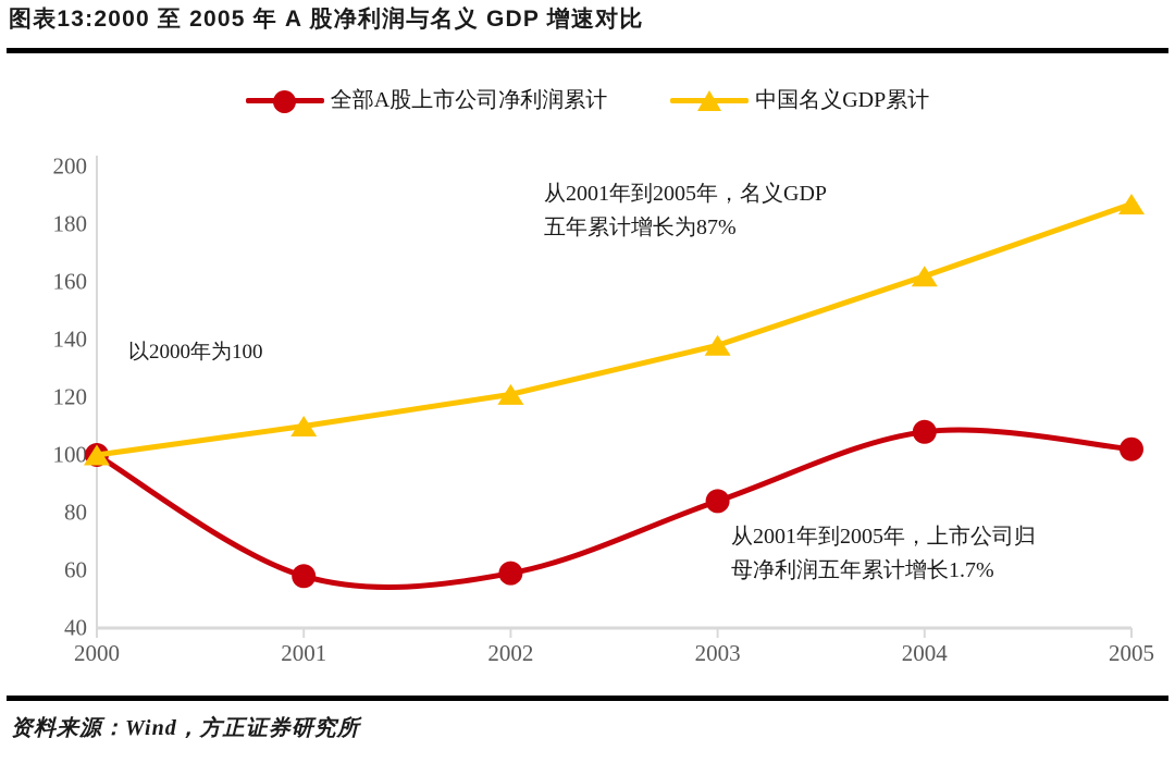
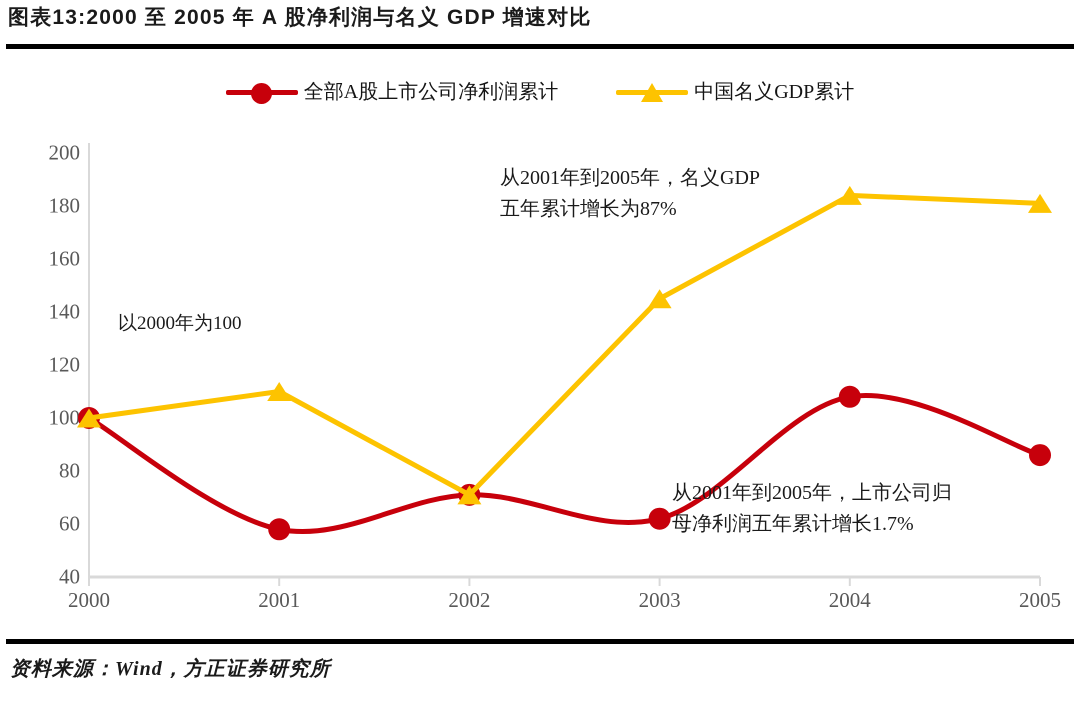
全部A股上市公司净利润累计/2002: 59 -> 71
中国名义GDP累计/2002: 121 -> 71
全部A股上市公司净利润累计/2003: 84 -> 62
中国名义GDP累计/2003: 138 -> 145
中国名义GDP累计/2004: 162 -> 184
全部A股上市公司净利润累计/2005: 102 -> 86
中国名义GDP累计/2005: 187 -> 181
